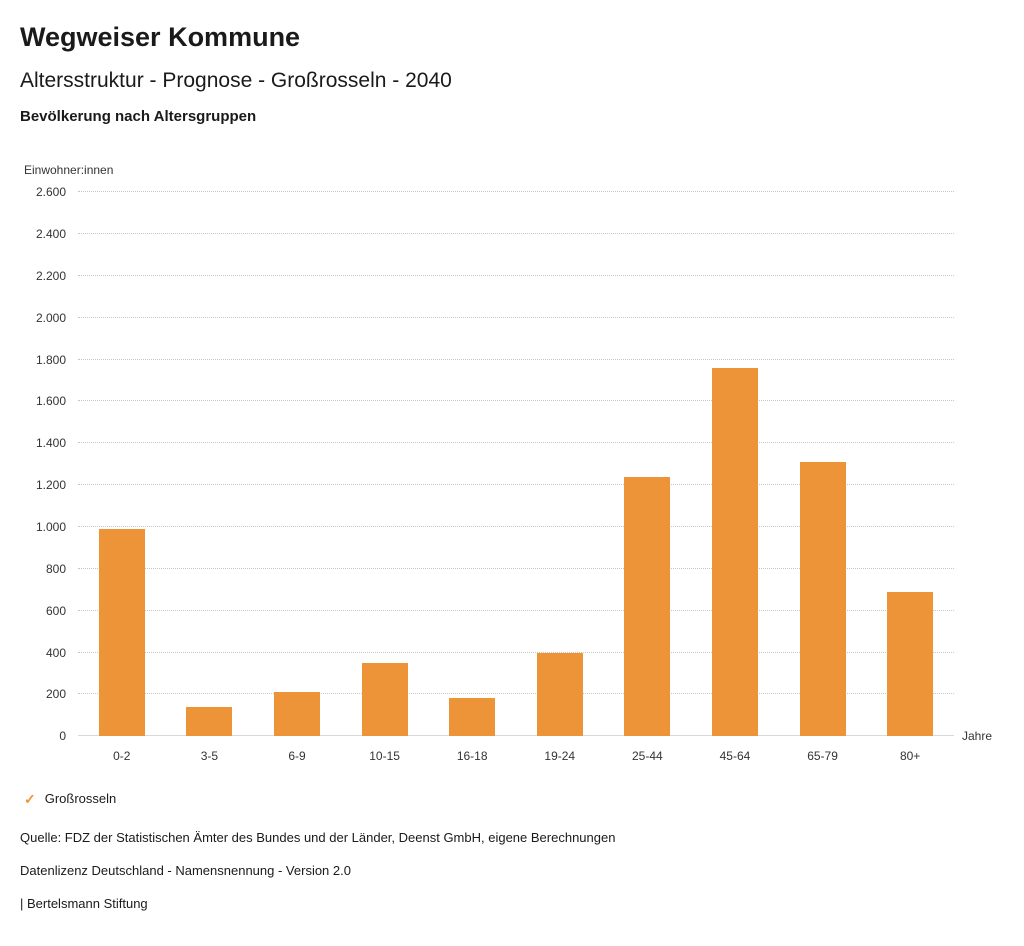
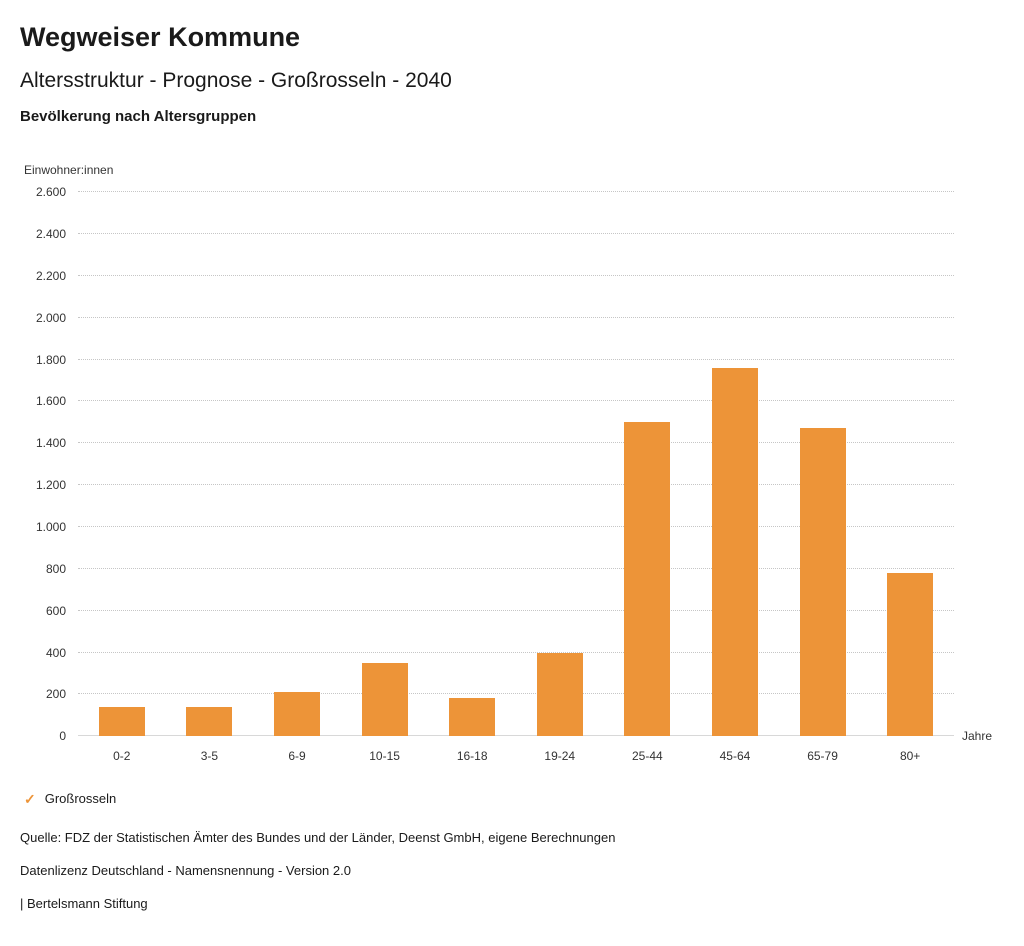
0-2: 990 -> 140
25-44: 1240 -> 1500
65-79: 1310 -> 1480
80+: 690 -> 780
